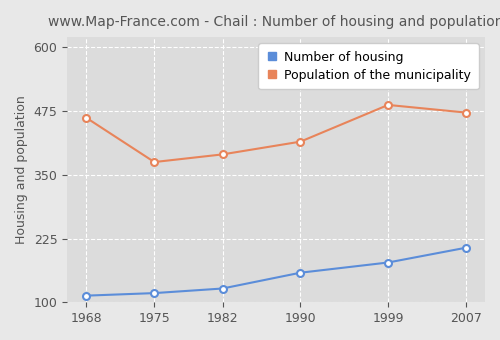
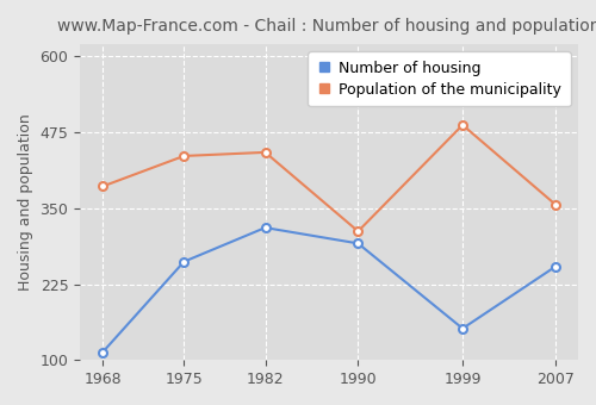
Population of the municipality/1968: 462 -> 386
Number of housing/1975: 118 -> 262
Population of the municipality/1975: 375 -> 436
Number of housing/1982: 127 -> 318
Population of the municipality/1982: 390 -> 442
Number of housing/1990: 158 -> 292
Population of the municipality/1990: 415 -> 312
Number of housing/1999: 178 -> 152
Number of housing/2007: 207 -> 254
Population of the municipality/2007: 472 -> 356
